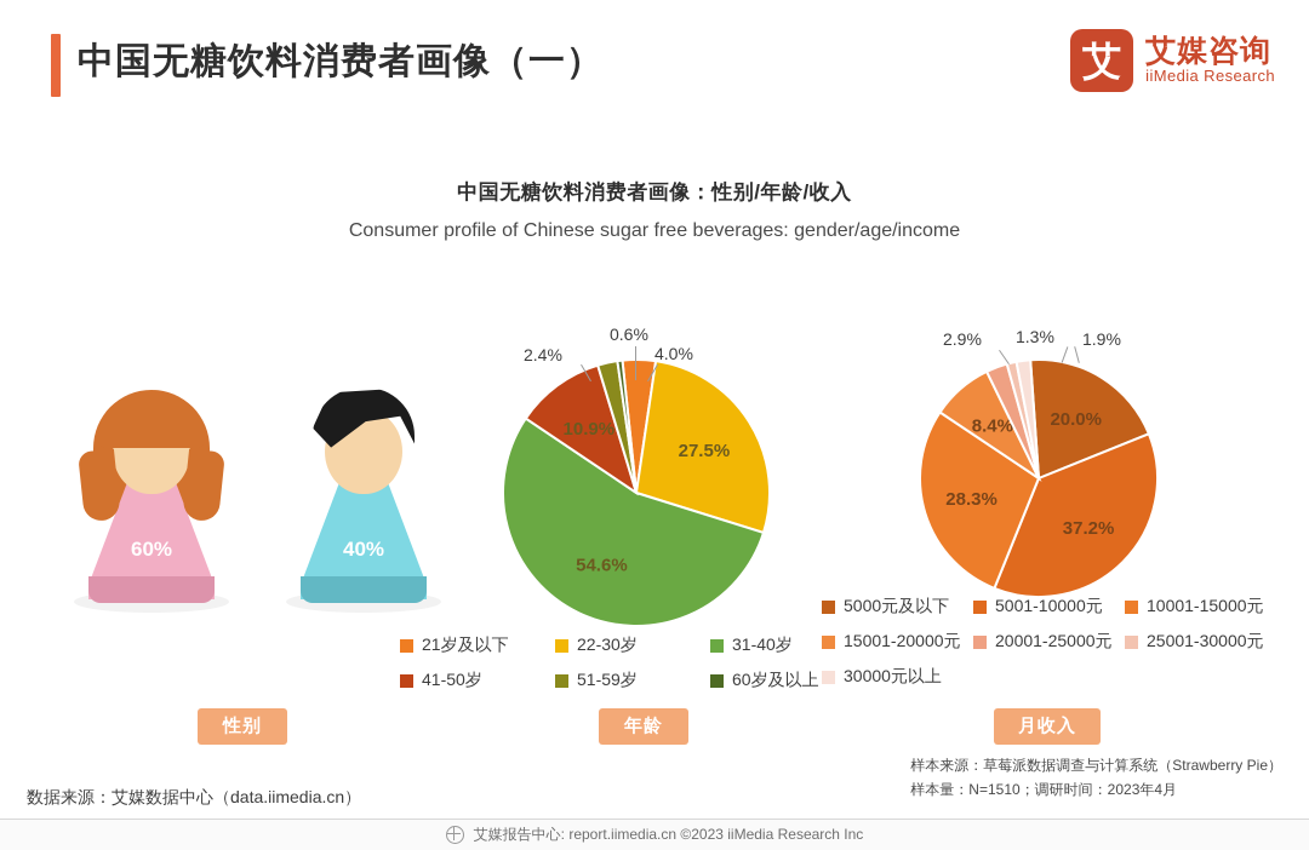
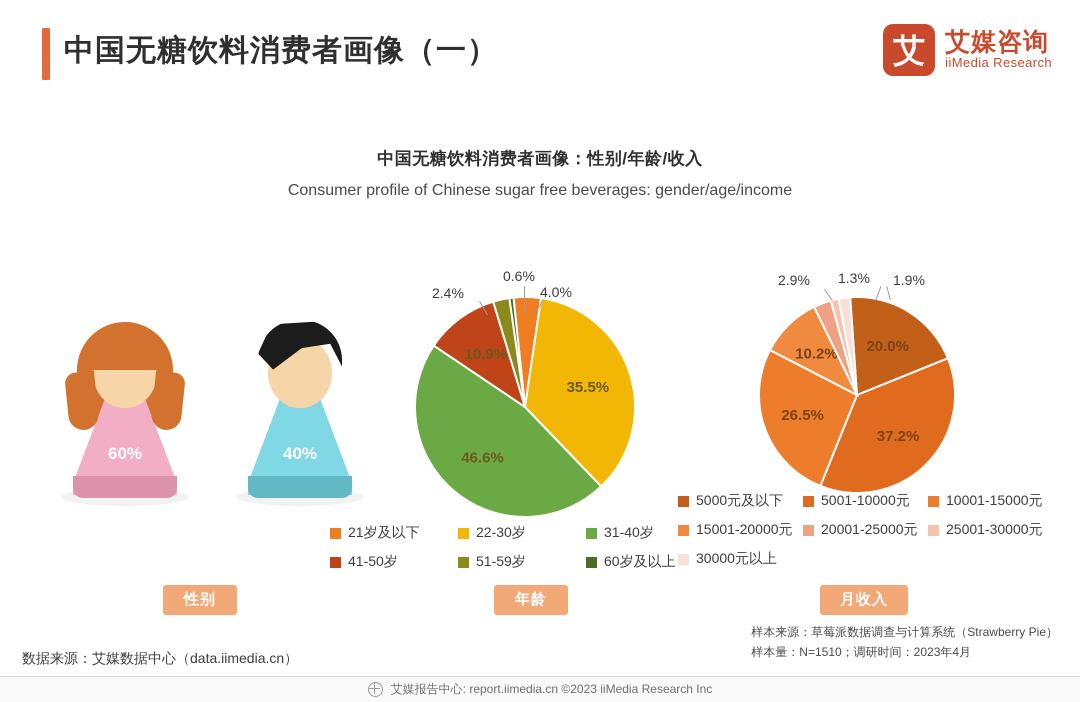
年龄/22-30岁: 27.5% -> 35.5%
年龄/31-40岁: 54.6% -> 46.6%
月收入/10001-15000元: 28.3% -> 26.5%
月收入/15001-20000元: 8.4% -> 10.2%
